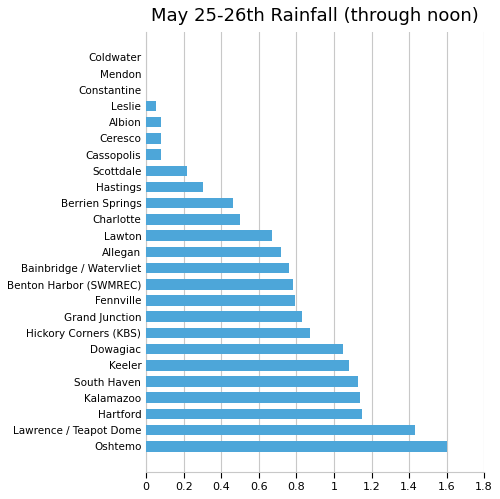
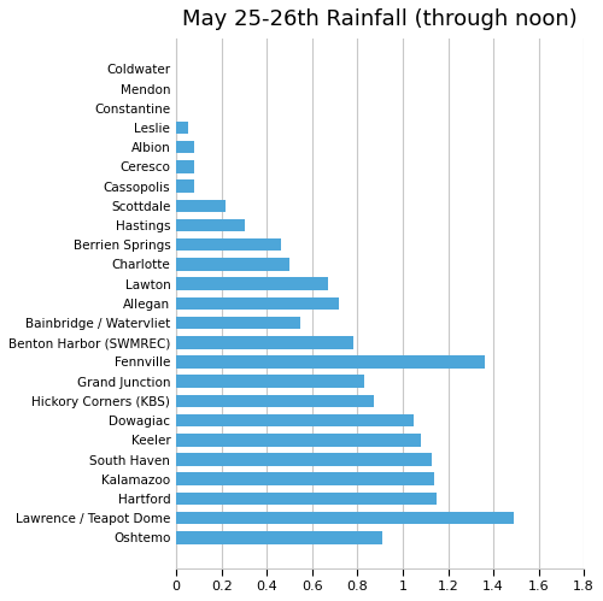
Bainbridge / Watervliet: 0.76 -> 0.55
Fennville: 0.79 -> 1.36
Lawrence / Teapot Dome: 1.43 -> 1.49
Oshtemo: 1.60 -> 0.91
